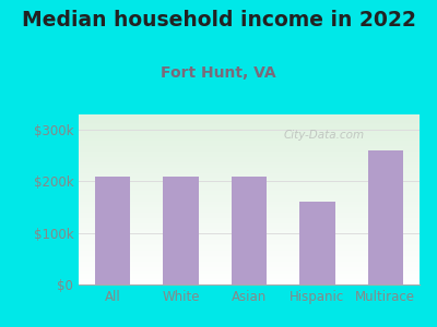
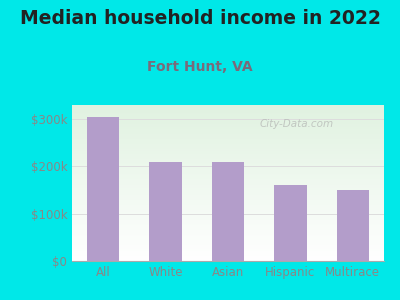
All: $210k -> $305k
Multirace: $261k -> $150k
